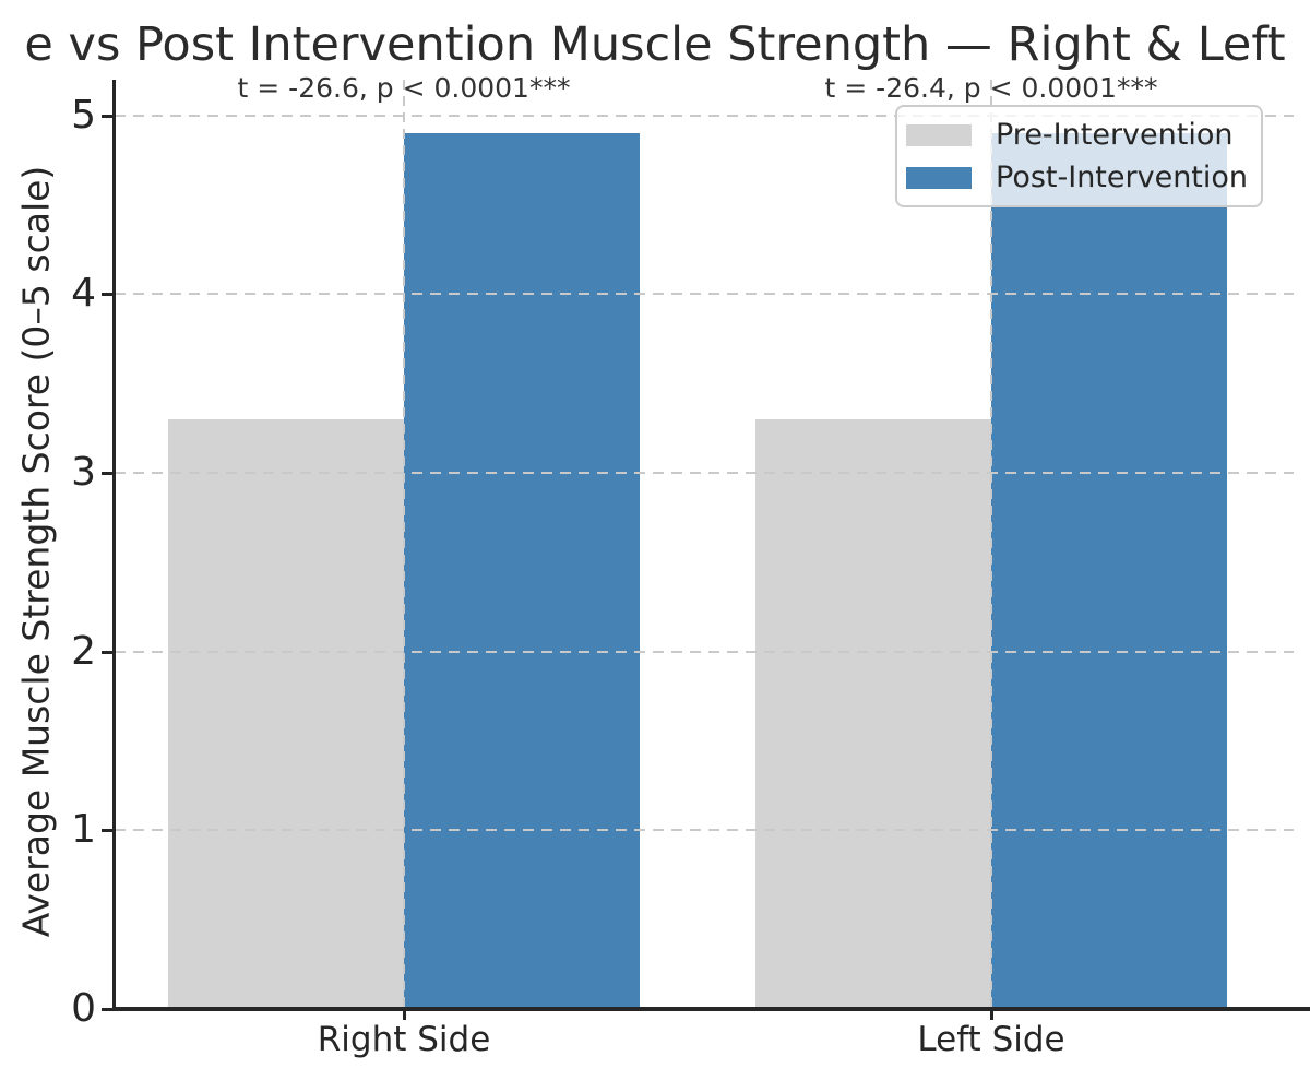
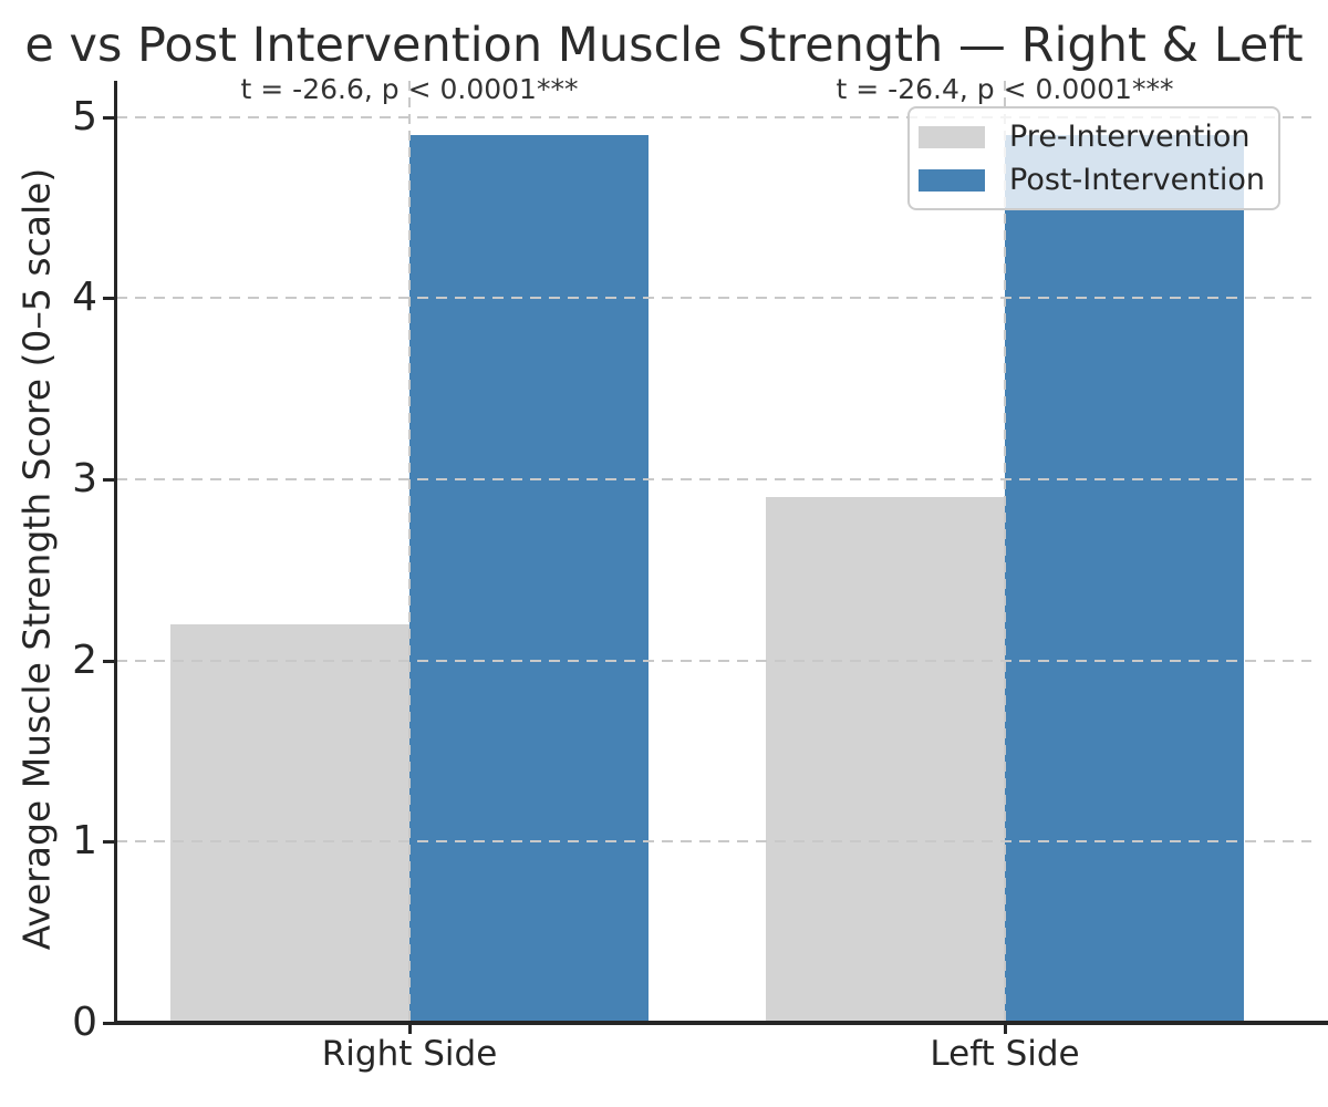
Pre-Intervention/Right Side: 3.3 -> 2.2
Pre-Intervention/Left Side: 3.3 -> 2.9
